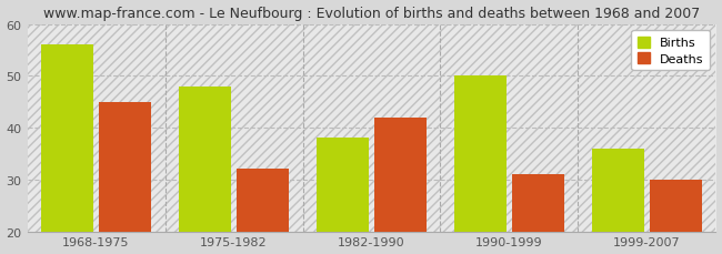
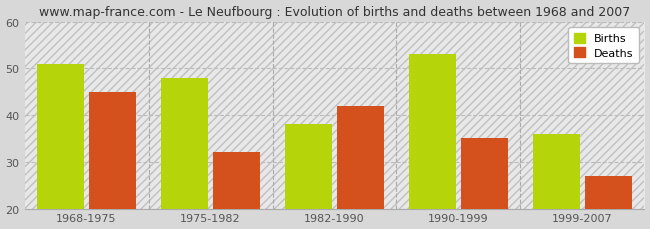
Births/1968-1975: 56 -> 51
Births/1990-1999: 50 -> 53
Deaths/1990-1999: 31 -> 35
Deaths/1999-2007: 30 -> 27
